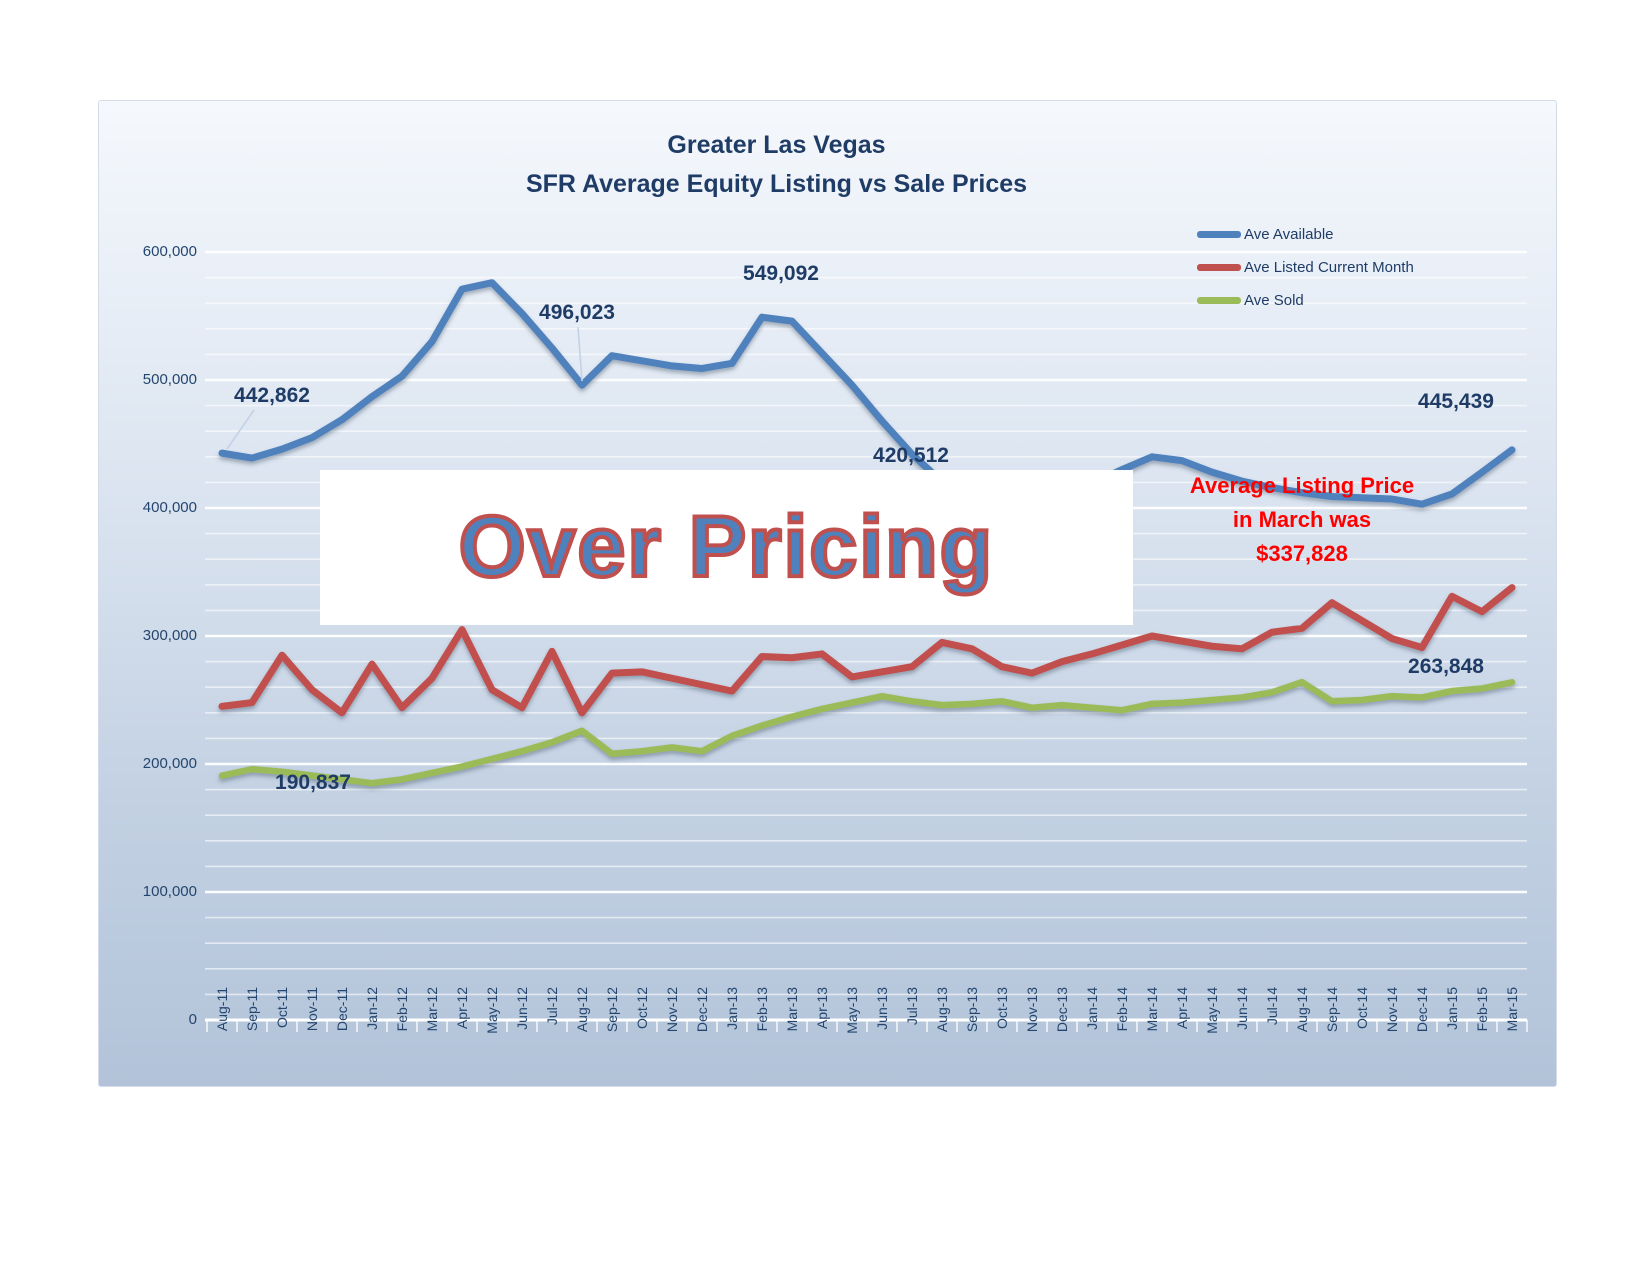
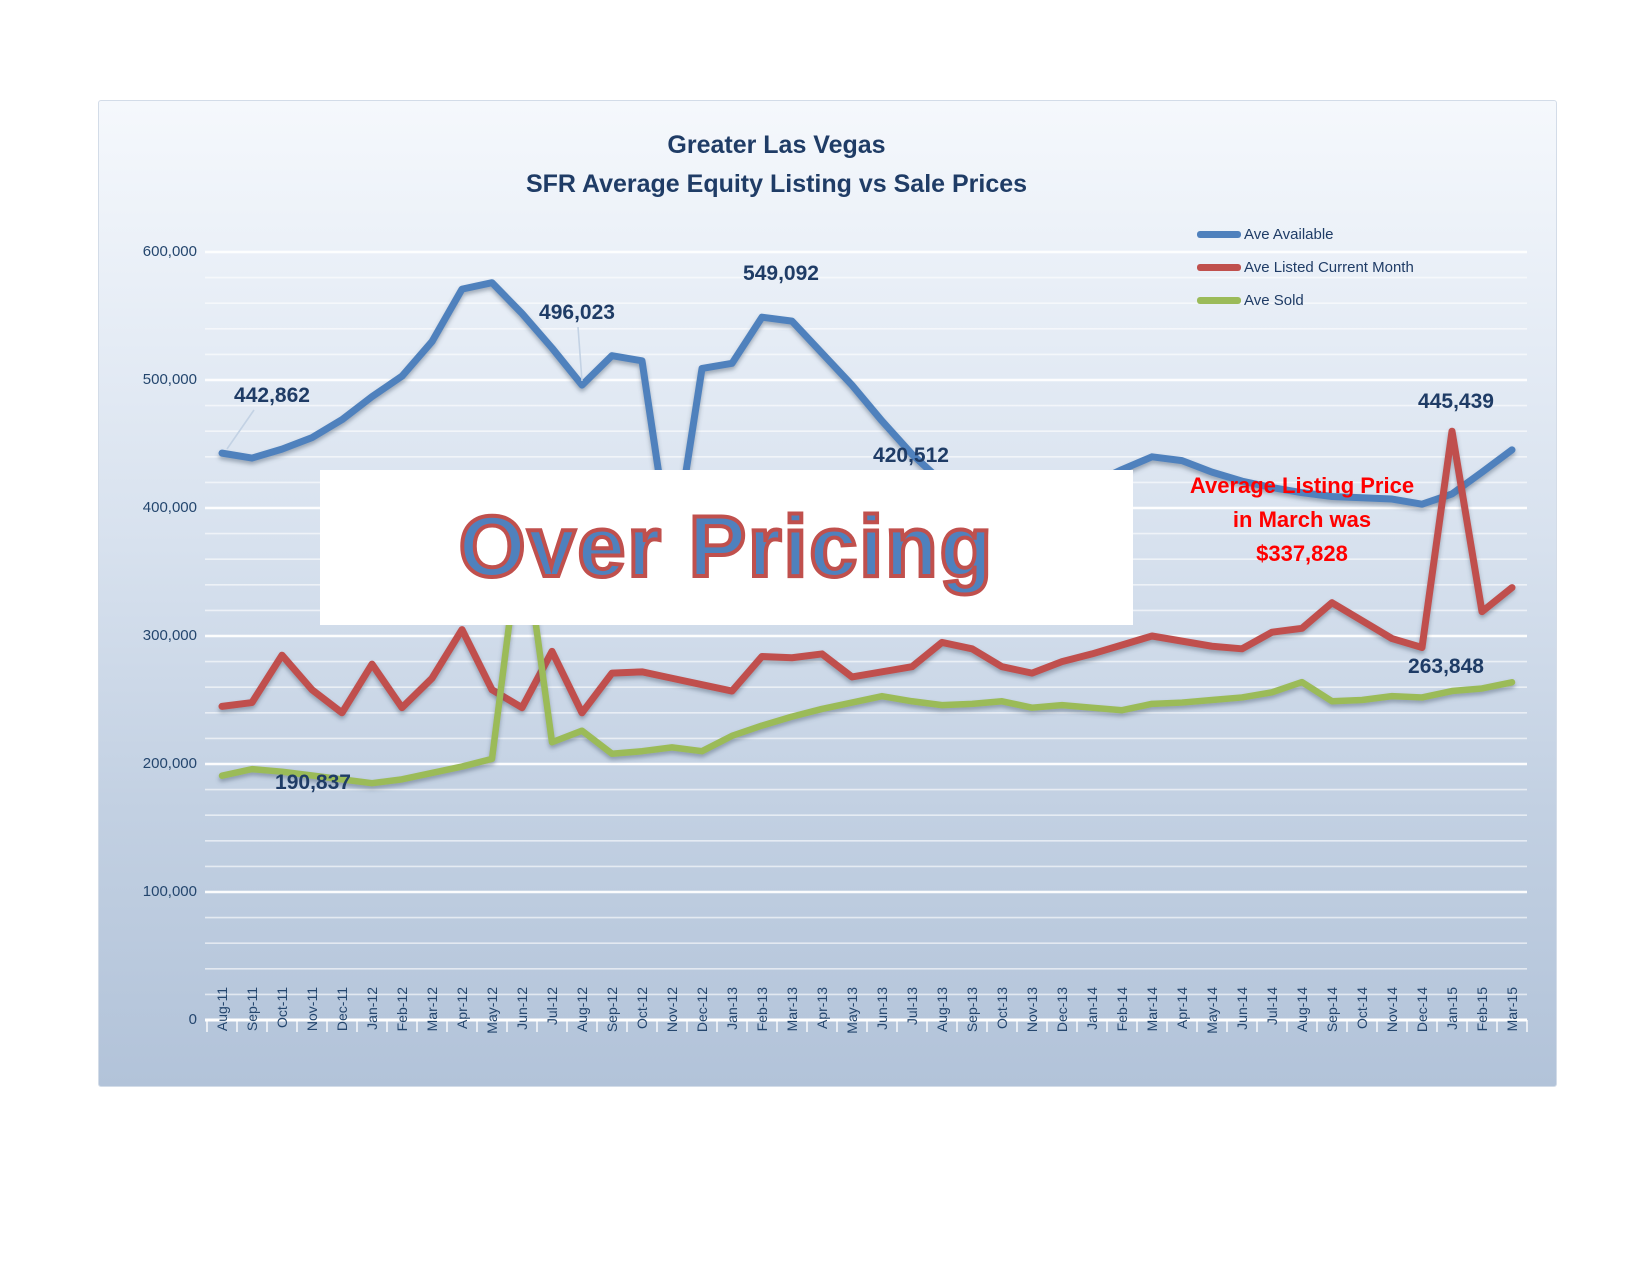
Ave Sold/Jun-12: 210000 -> 388000
Ave Available/Nov-12: 511000 -> 358000
Ave Listed Current Month/Jan-15: 331000 -> 460000
